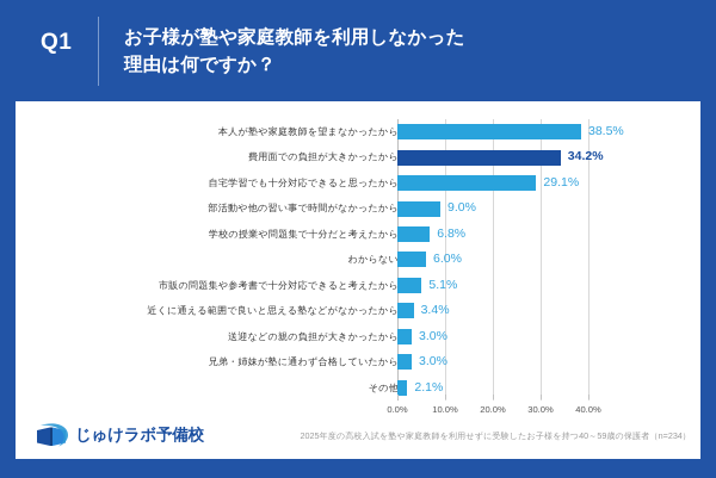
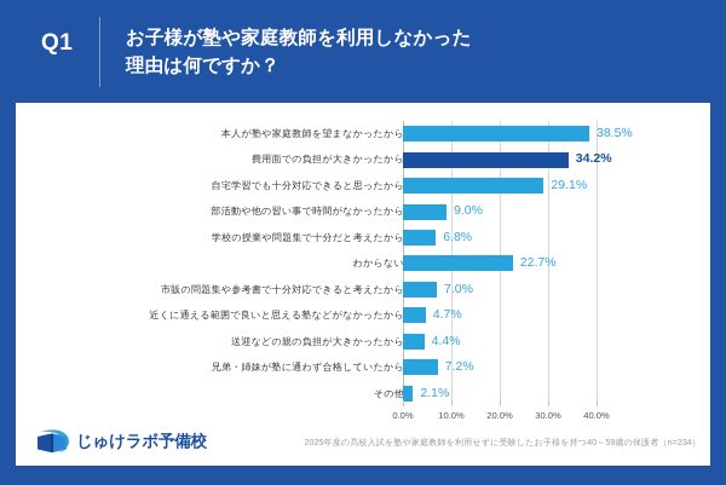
わからない: 6.0% -> 22.7%
市販の問題集や参考書で十分対応できると考えたから: 5.1% -> 7.0%
近くに通える範囲で良いと思える塾などがなかったから: 3.4% -> 4.7%
送迎などの親の負担が大きかったから: 3.0% -> 4.4%
兄弟・姉妹が塾に通わず合格していたから: 3.0% -> 7.2%
